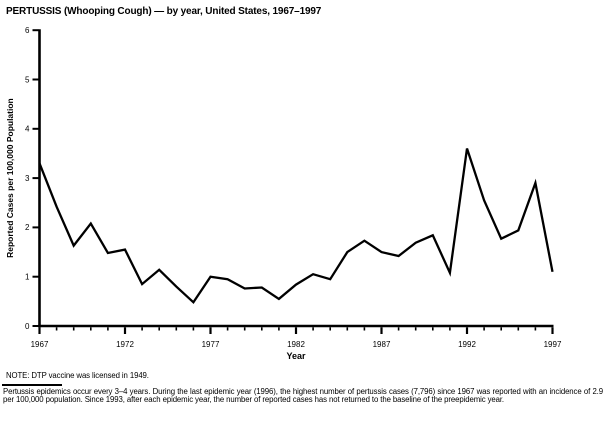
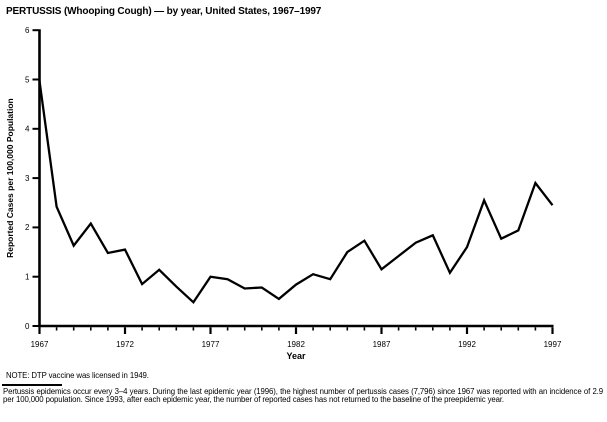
1967: 3.3 -> 5.0
1987: 1.5 -> 1.1
1992: 3.6 -> 1.6
1997: 1.1 -> 2.5
